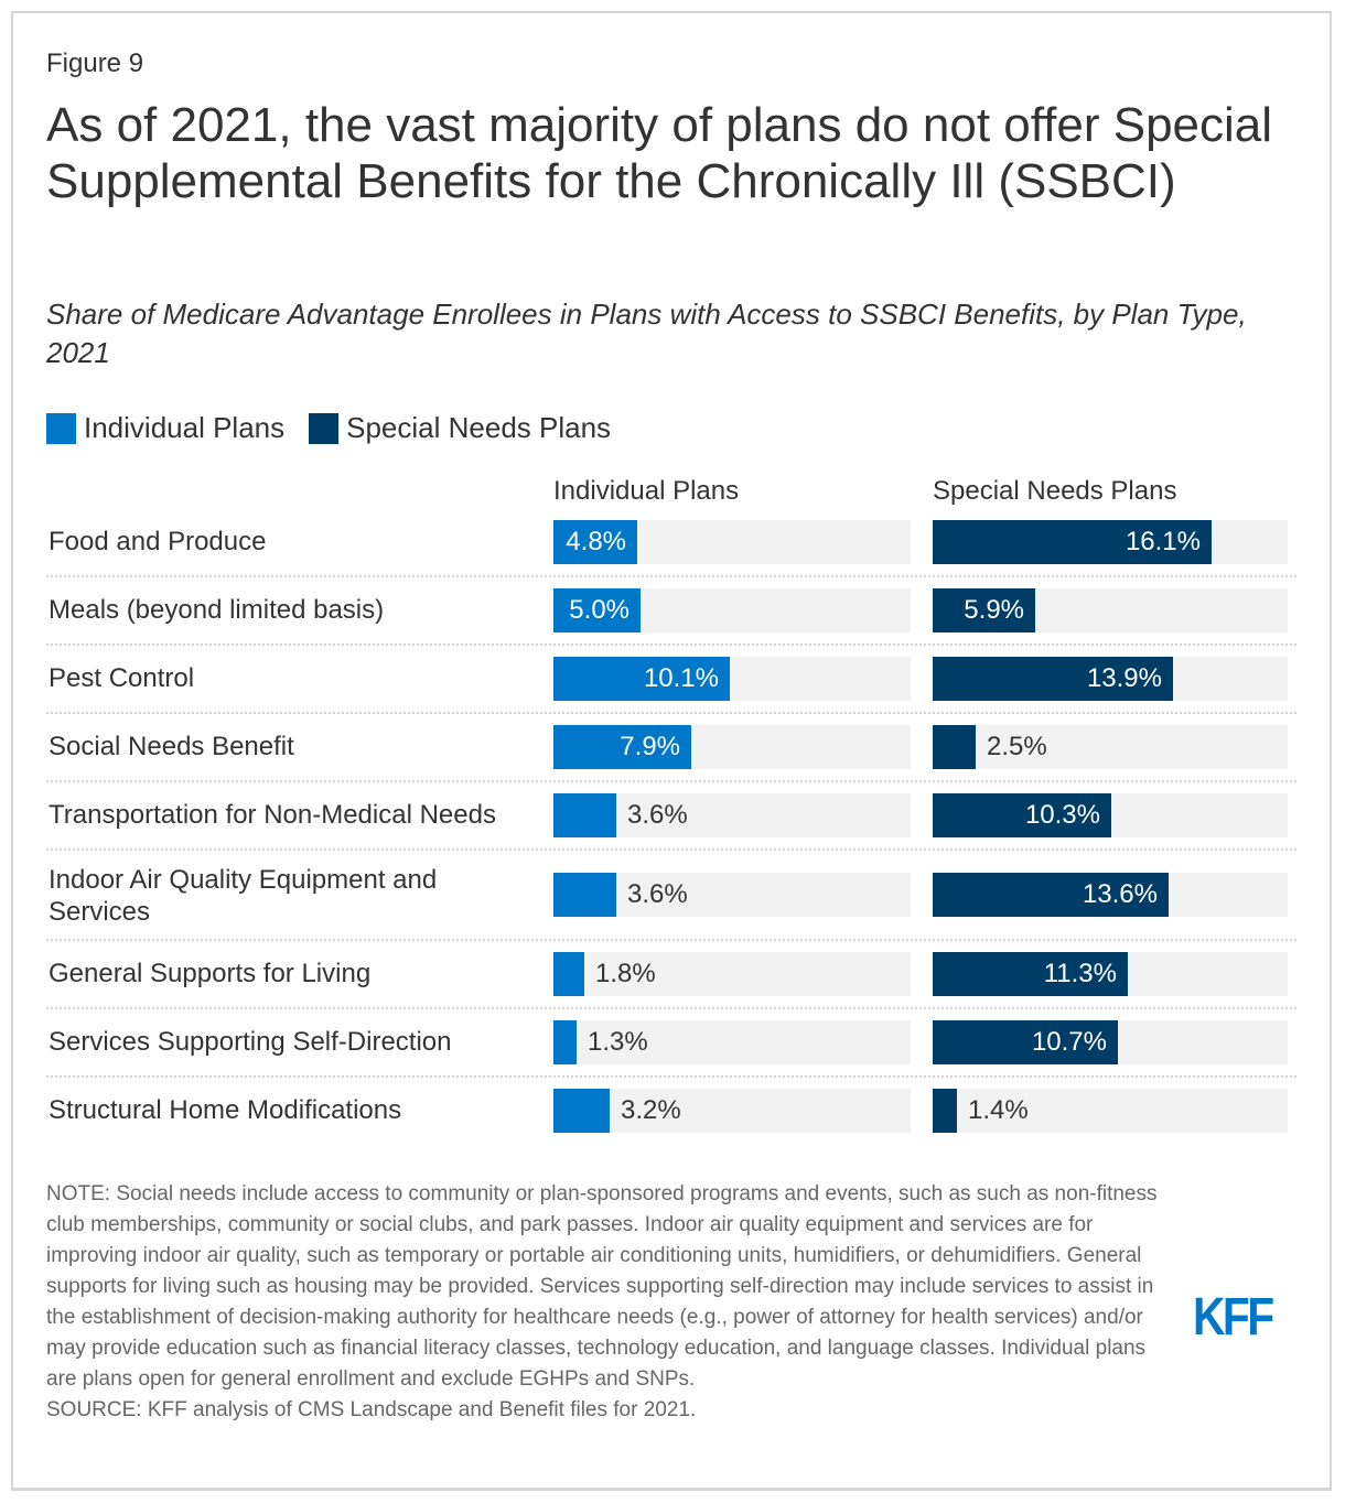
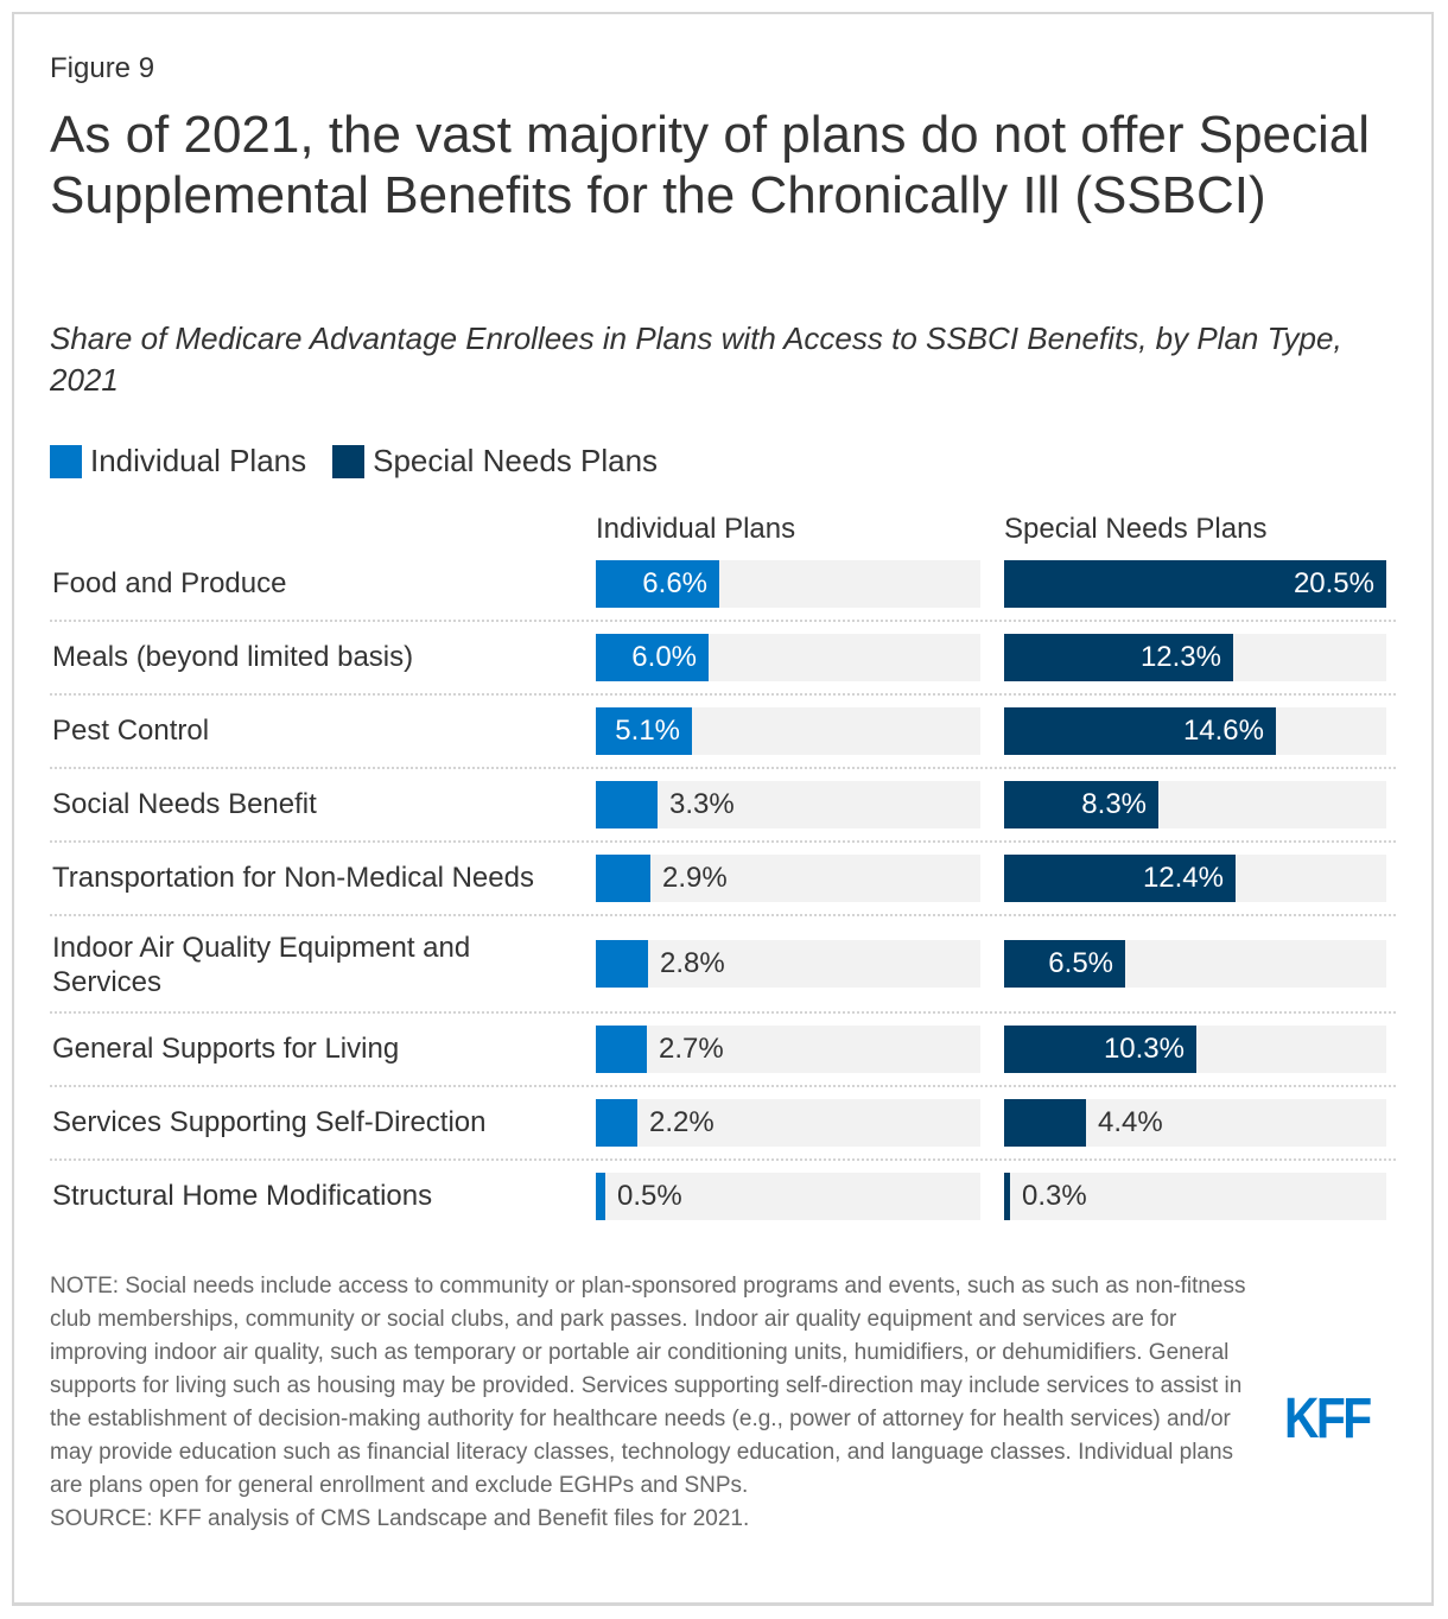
Individual Plans/Food and Produce: 4.8% -> 6.6%
Special Needs Plans/Food and Produce: 16.1% -> 20.5%
Individual Plans/Meals (beyond limited basis): 5.0% -> 6.0%
Special Needs Plans/Meals (beyond limited basis): 5.9% -> 12.3%
Individual Plans/Pest Control: 10.1% -> 5.1%
Special Needs Plans/Pest Control: 13.9% -> 14.6%
Individual Plans/Social Needs Benefit: 7.9% -> 3.3%
Special Needs Plans/Social Needs Benefit: 2.5% -> 8.3%
Individual Plans/Transportation for Non-Medical Needs: 3.6% -> 2.9%
Special Needs Plans/Transportation for Non-Medical Needs: 10.3% -> 12.4%
Individual Plans/Indoor Air Quality Equipment and Services: 3.6% -> 2.8%
Special Needs Plans/Indoor Air Quality Equipment and Services: 13.6% -> 6.5%
Individual Plans/General Supports for Living: 1.8% -> 2.7%
Special Needs Plans/General Supports for Living: 11.3% -> 10.3%
Individual Plans/Services Supporting Self-Direction: 1.3% -> 2.2%
Special Needs Plans/Services Supporting Self-Direction: 10.7% -> 4.4%
Individual Plans/Structural Home Modifications: 3.2% -> 0.5%
Special Needs Plans/Structural Home Modifications: 1.4% -> 0.3%
